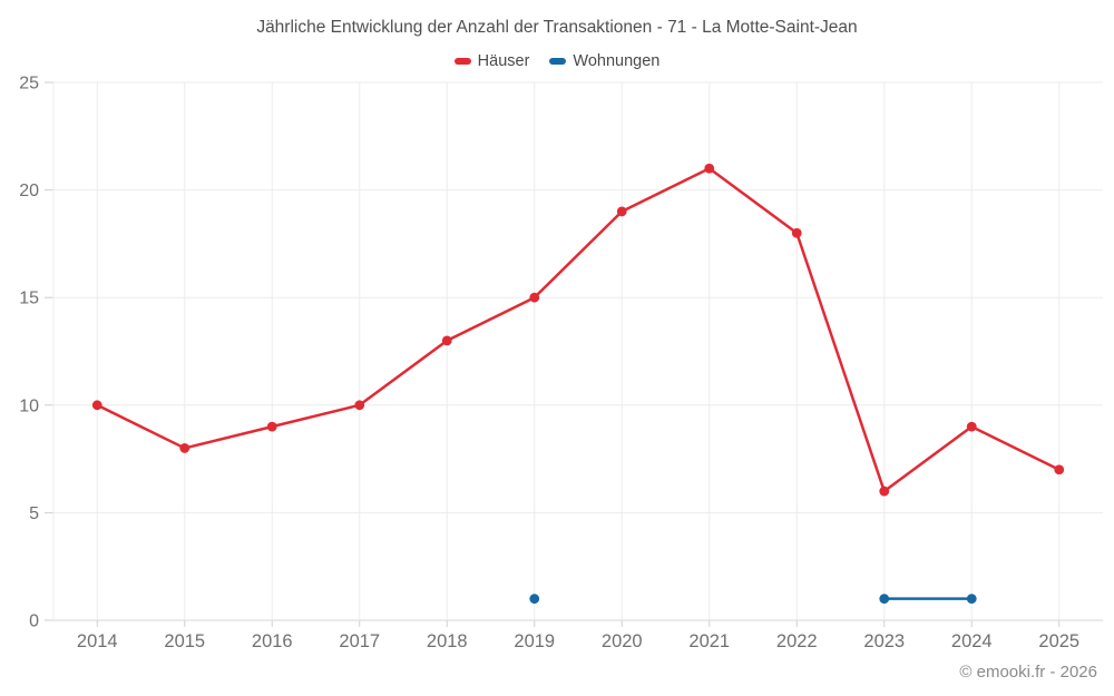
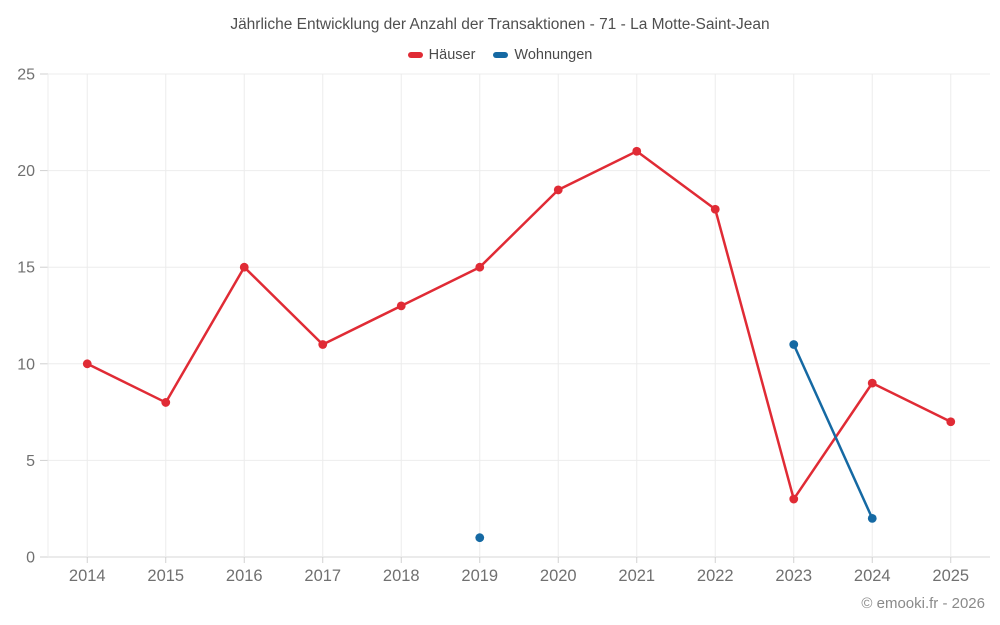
Häuser/2016: 9 -> 15
Häuser/2017: 10 -> 11
Häuser/2023: 6 -> 3
Wohnungen/2023: 1 -> 11
Wohnungen/2024: 1 -> 2
